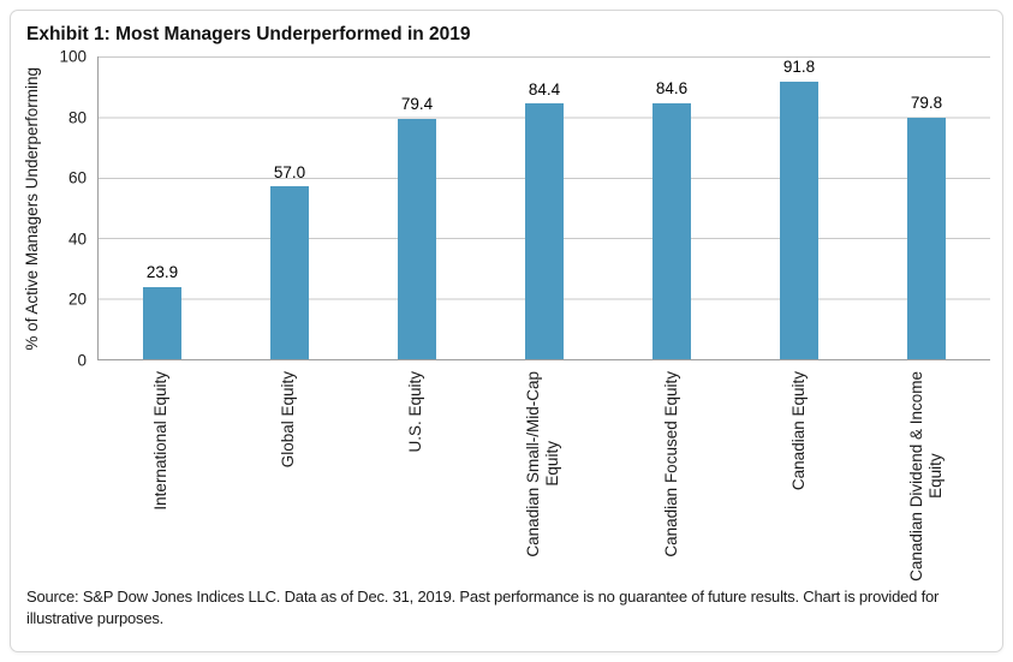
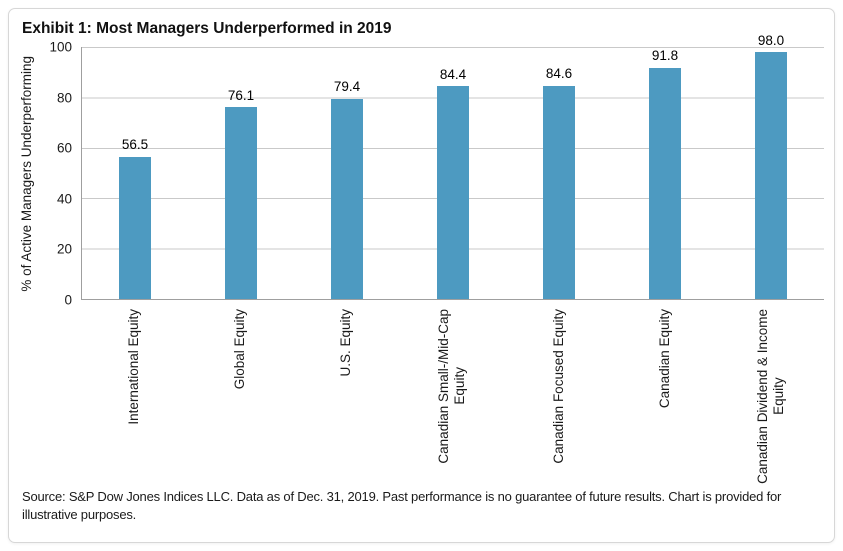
International Equity: 23.9 -> 56.5
Global Equity: 57.0 -> 76.1
Canadian Dividend & Income Equity: 79.8 -> 98.0
